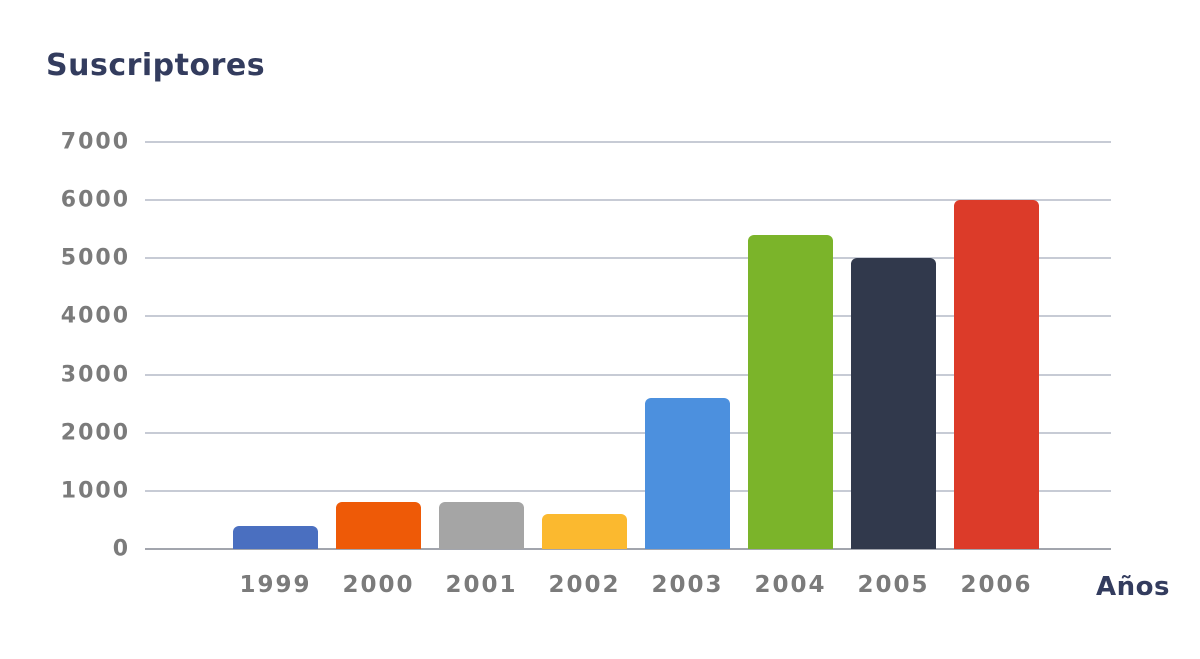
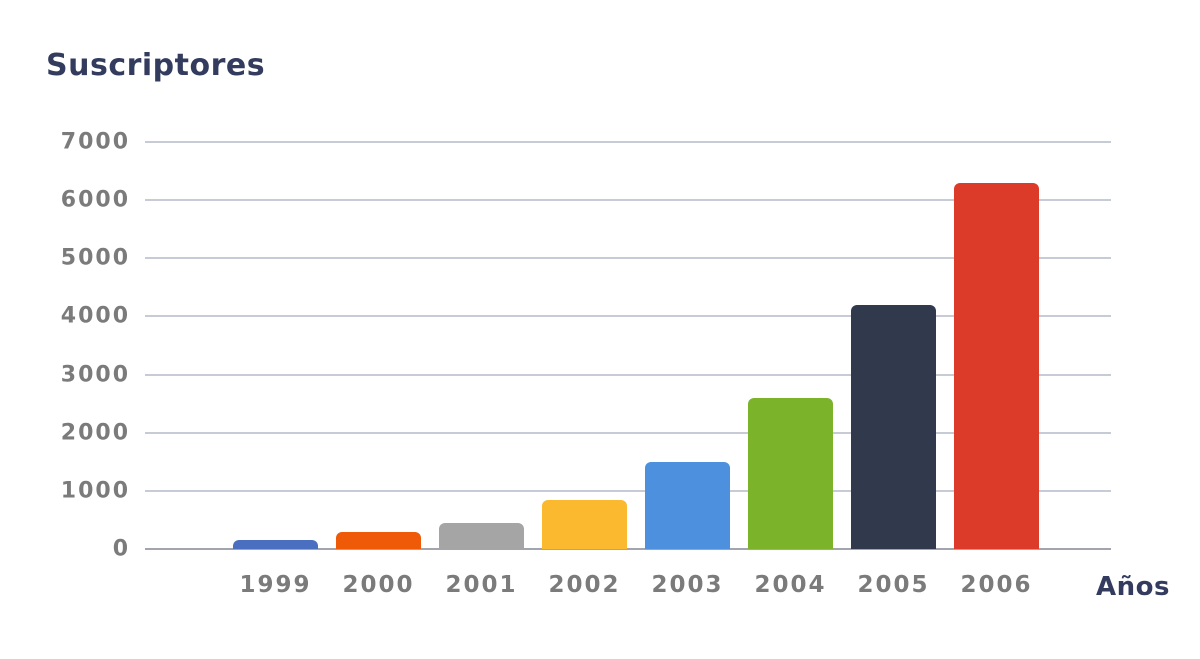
1999: 400 -> 200
2000: 800 -> 300
2001: 800 -> 400
2002: 600 -> 800
2003: 2600 -> 1500
2004: 5400 -> 2600
2005: 5000 -> 4200
2006: 6000 -> 6300
